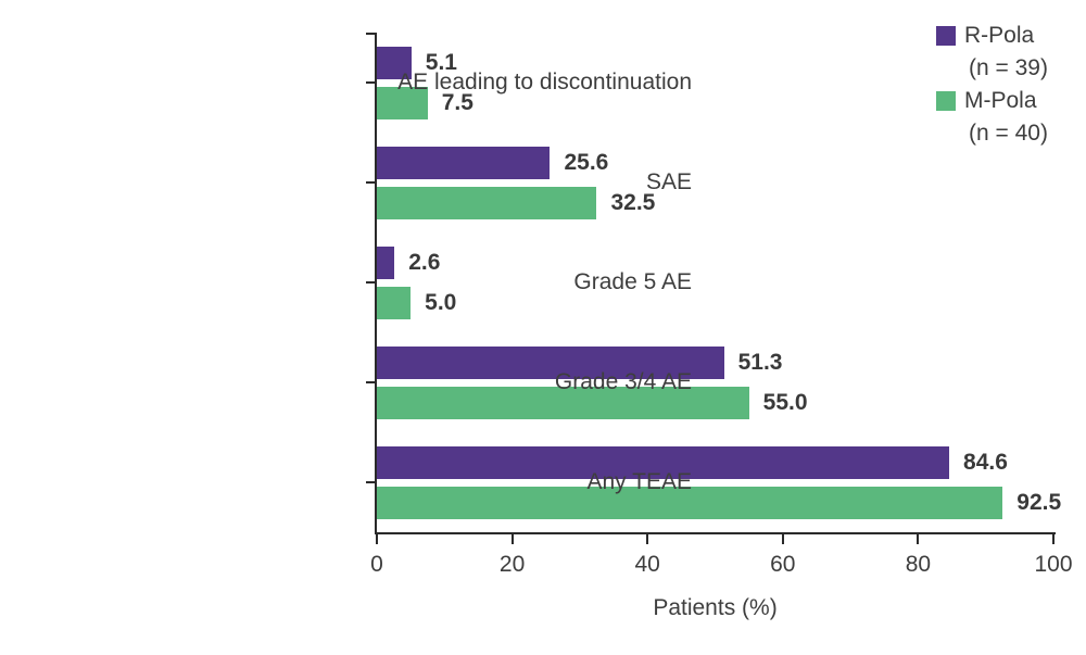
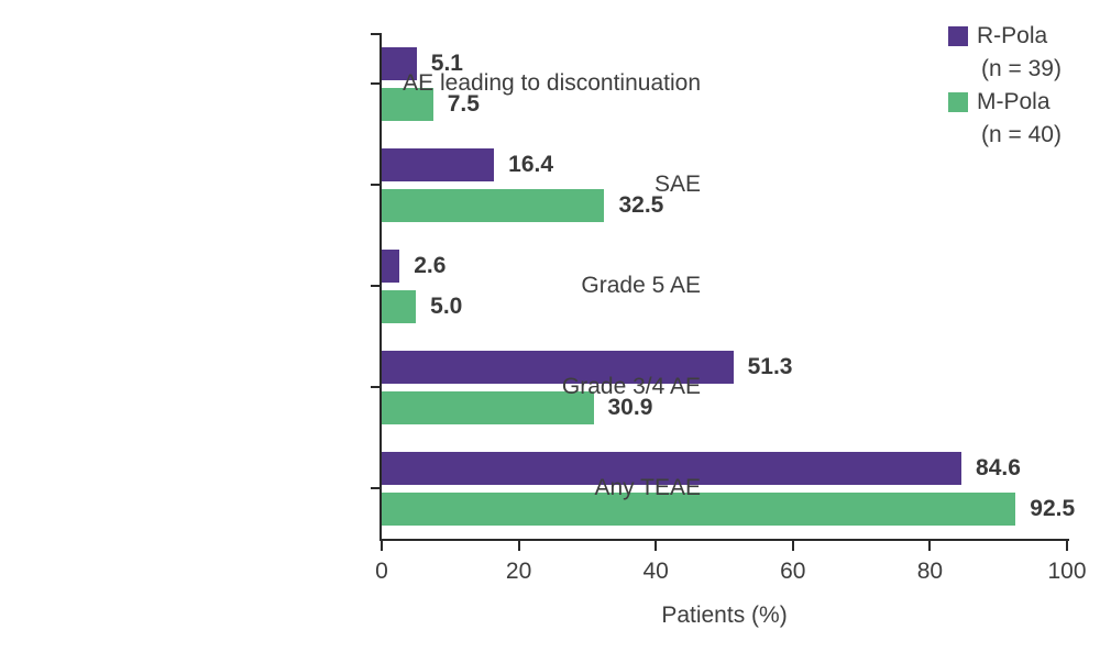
R-Pola/SAE: 25.6 -> 16.4
M-Pola/Grade 3/4 AE: 55.0 -> 30.9
